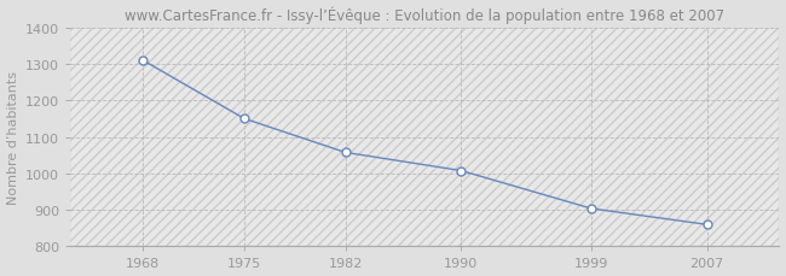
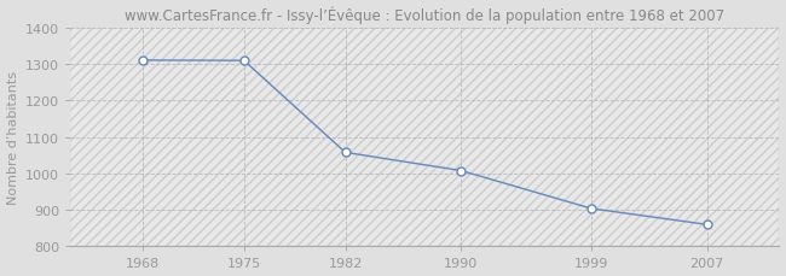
1975: 1151 -> 1310
